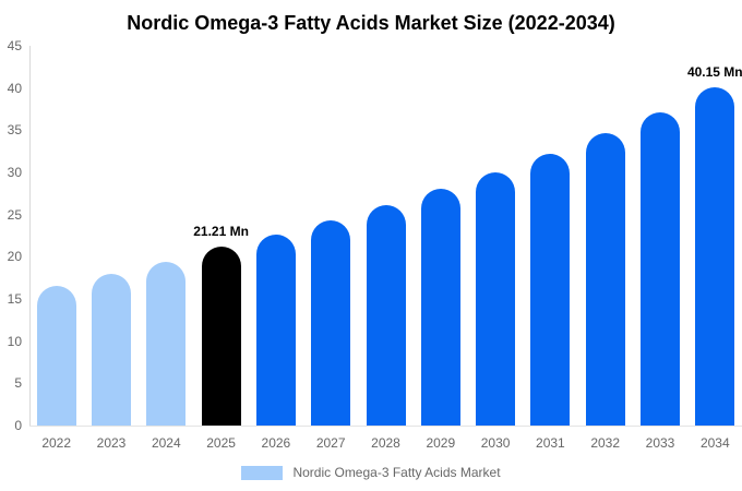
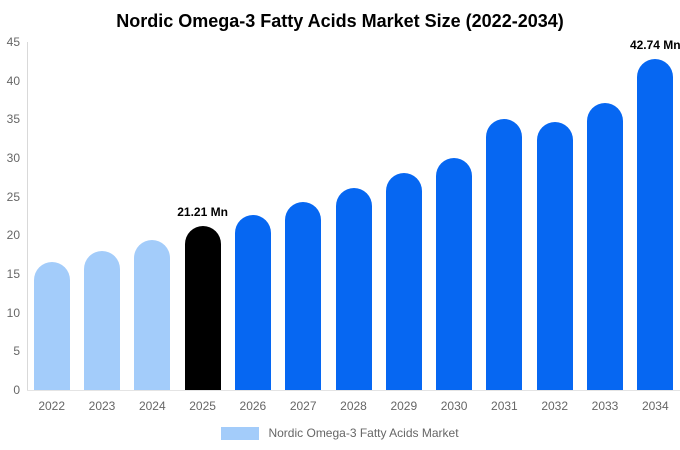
2031: 32 -> 35
2034: 40.15 -> 42.74
